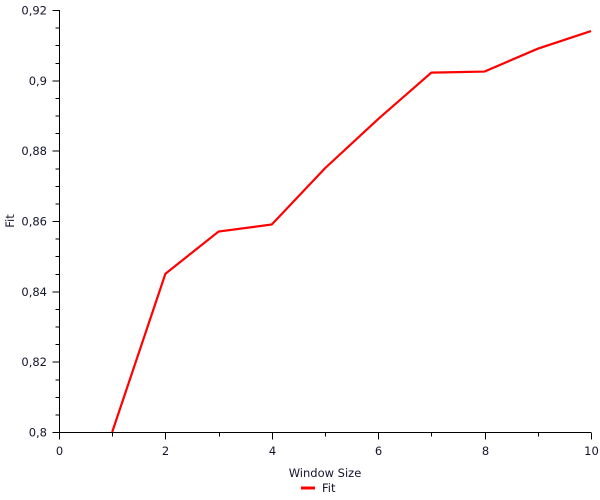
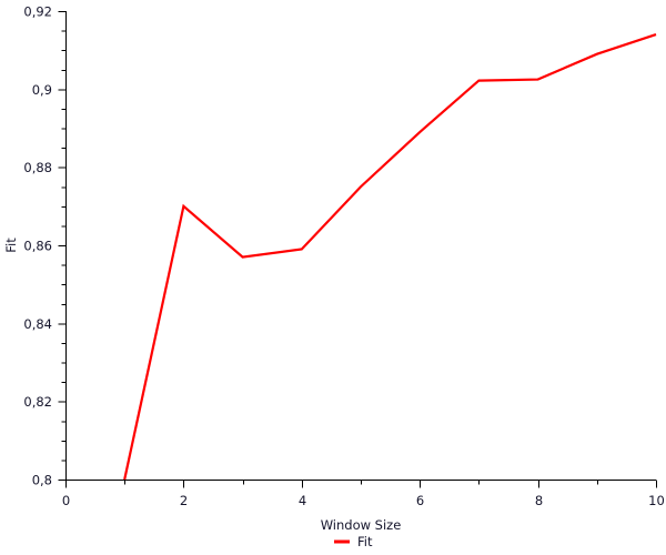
2: 0,84 -> 0,87
